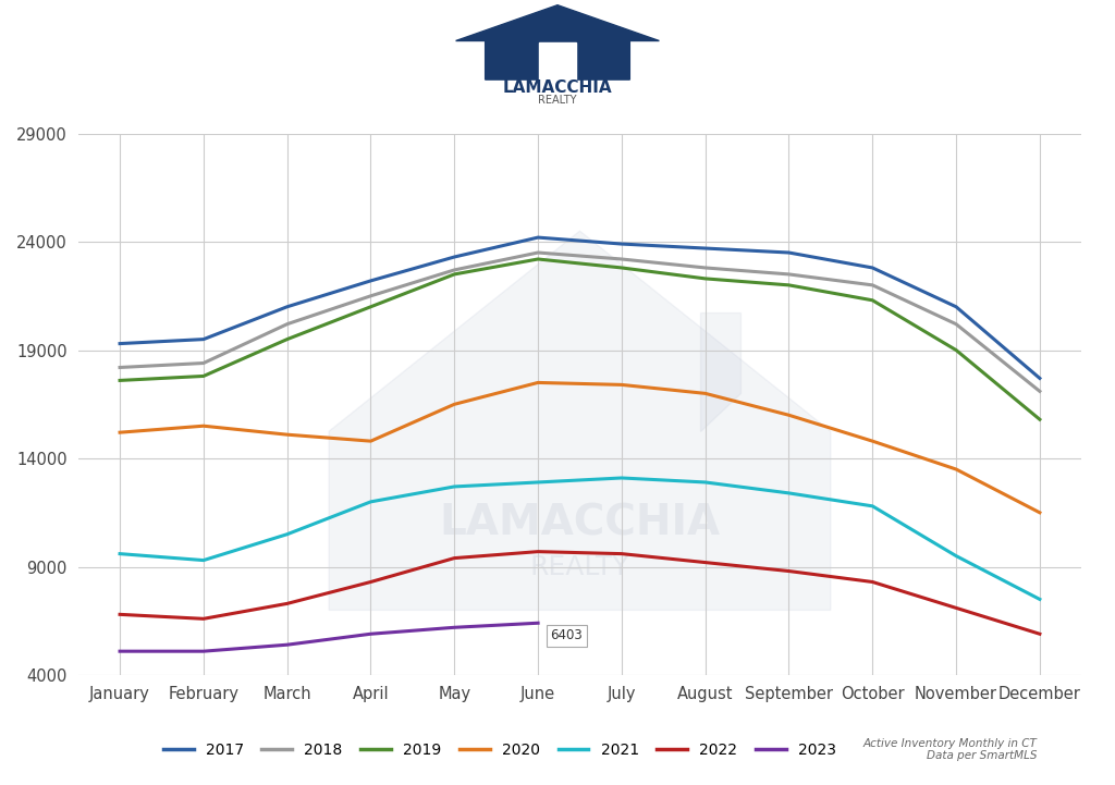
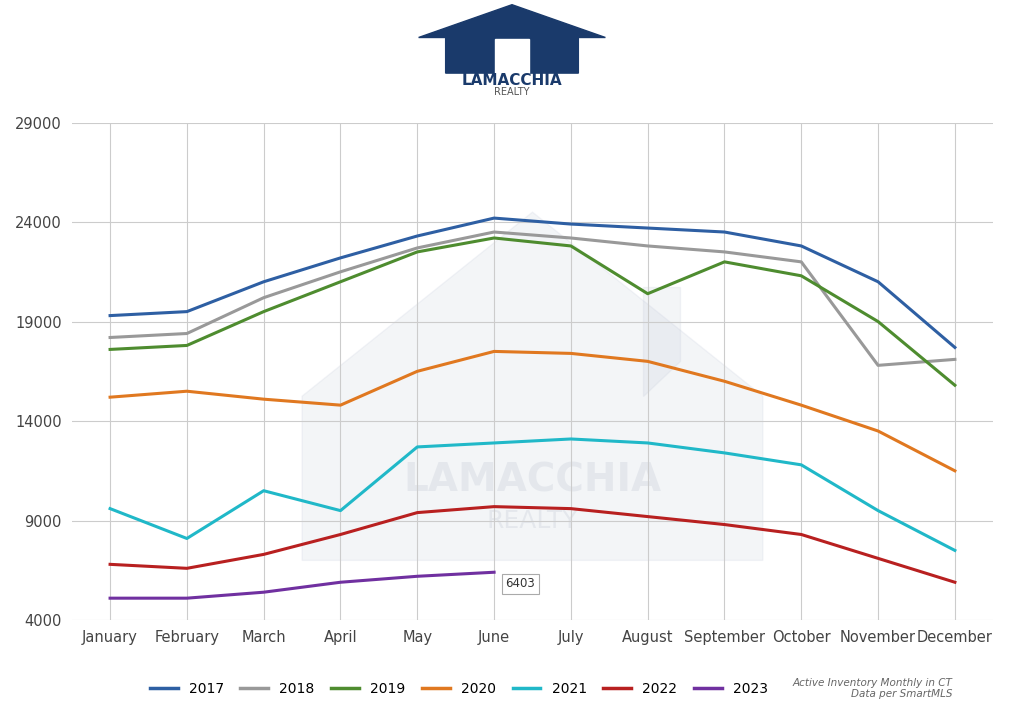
2021/February: 9300 -> 8100
2021/April: 12000 -> 9500
2019/August: 22300 -> 20400
2018/November: 20200 -> 16800
